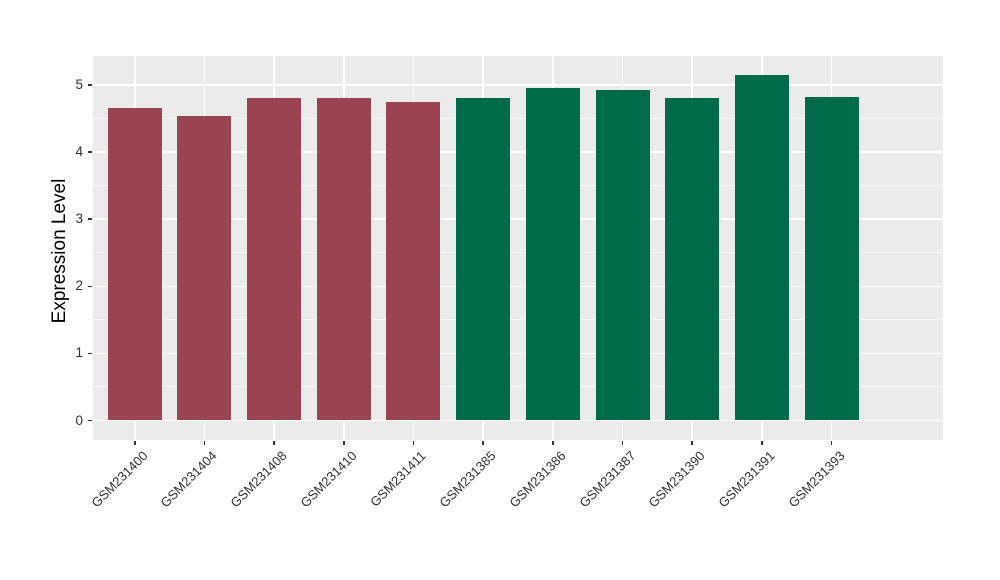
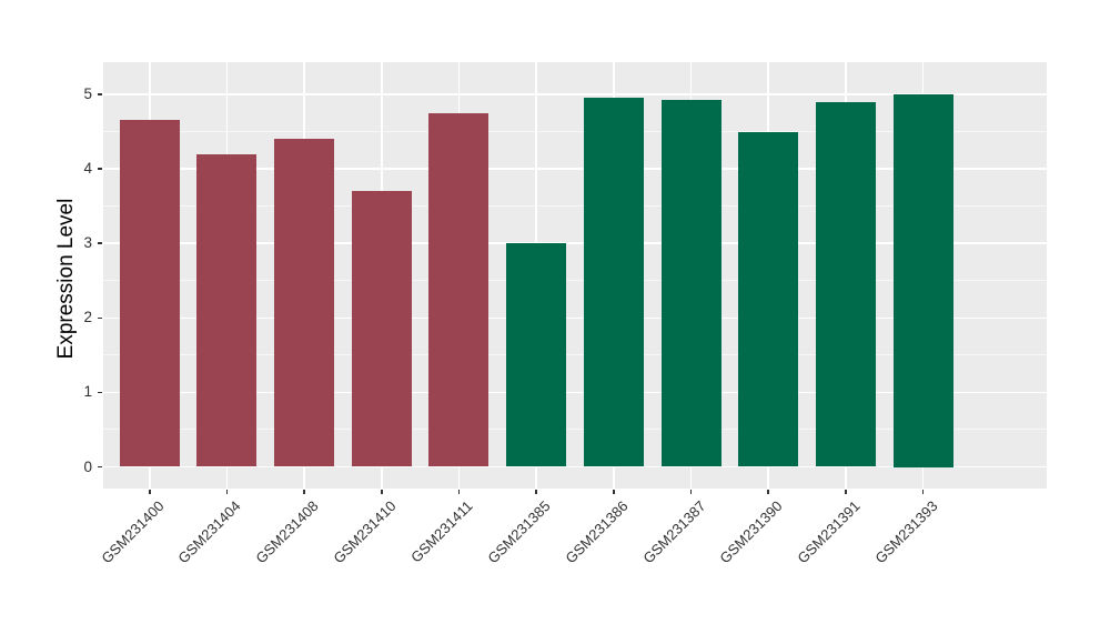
GSM231404: 4.5 -> 4.2
GSM231408: 4.8 -> 4.4
GSM231410: 4.8 -> 3.7
GSM231385: 4.8 -> 3.0
GSM231390: 4.8 -> 4.5
GSM231391: 5.2 -> 4.9
GSM231393: 4.8 -> 5.0
